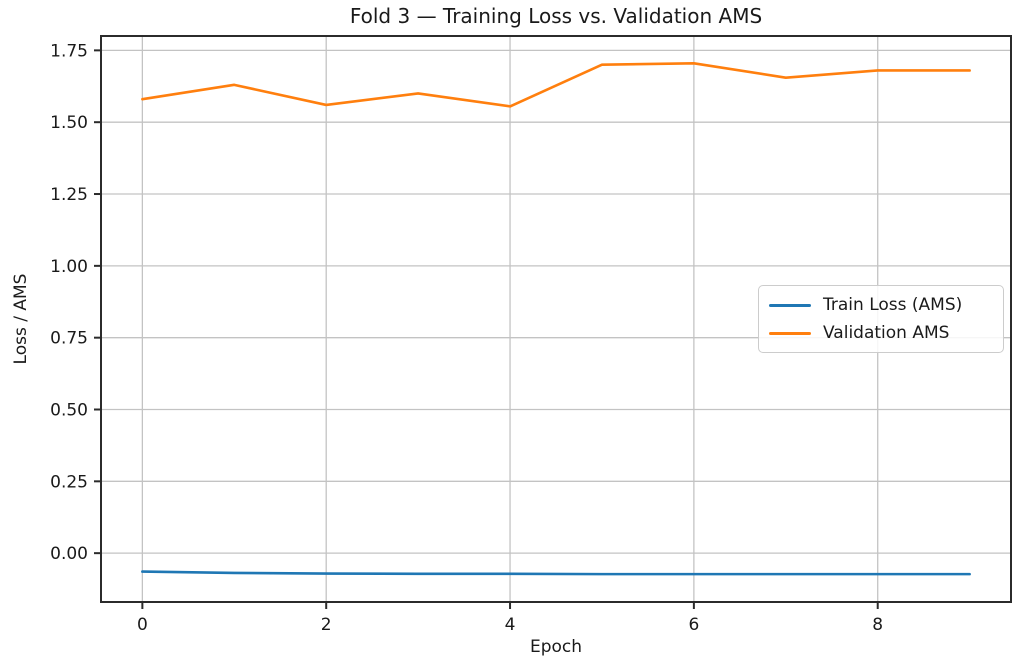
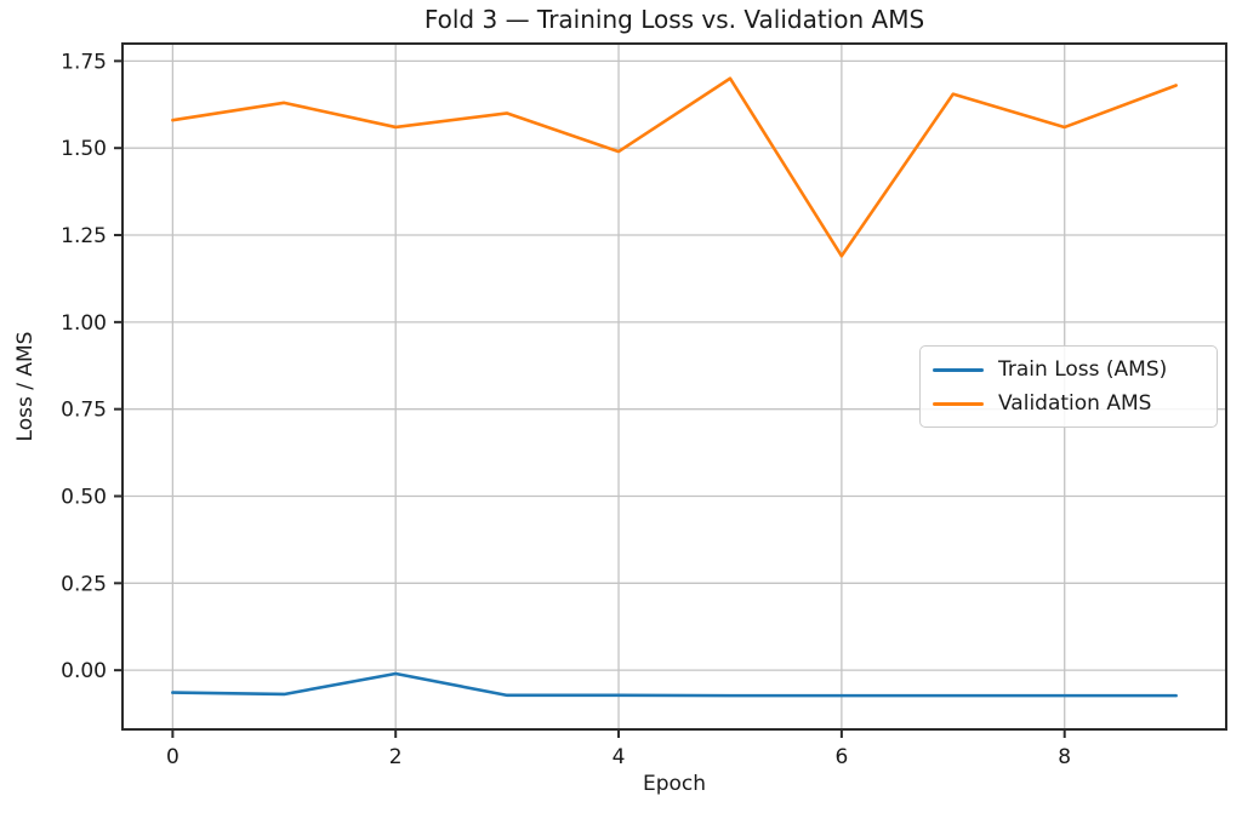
Train Loss (AMS)/2: -0.07 -> -0.01
Validation AMS/4: 1.55 -> 1.49
Validation AMS/6: 1.71 -> 1.19
Validation AMS/8: 1.68 -> 1.56
